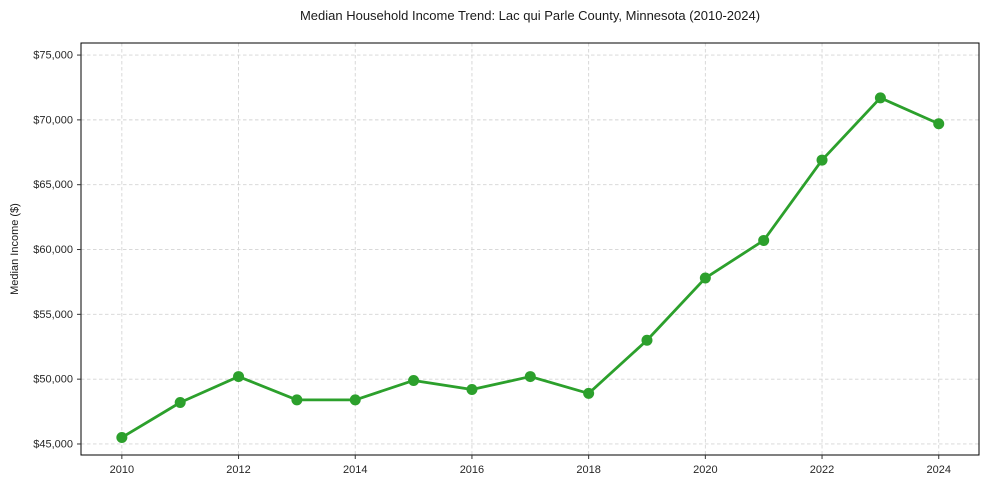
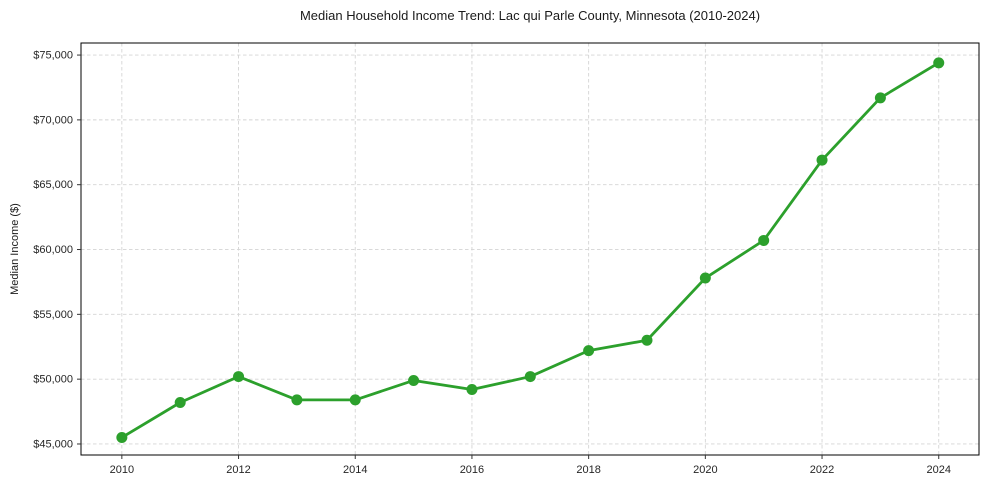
2018: $48900 -> $52200
2024: $69700 -> $74400
